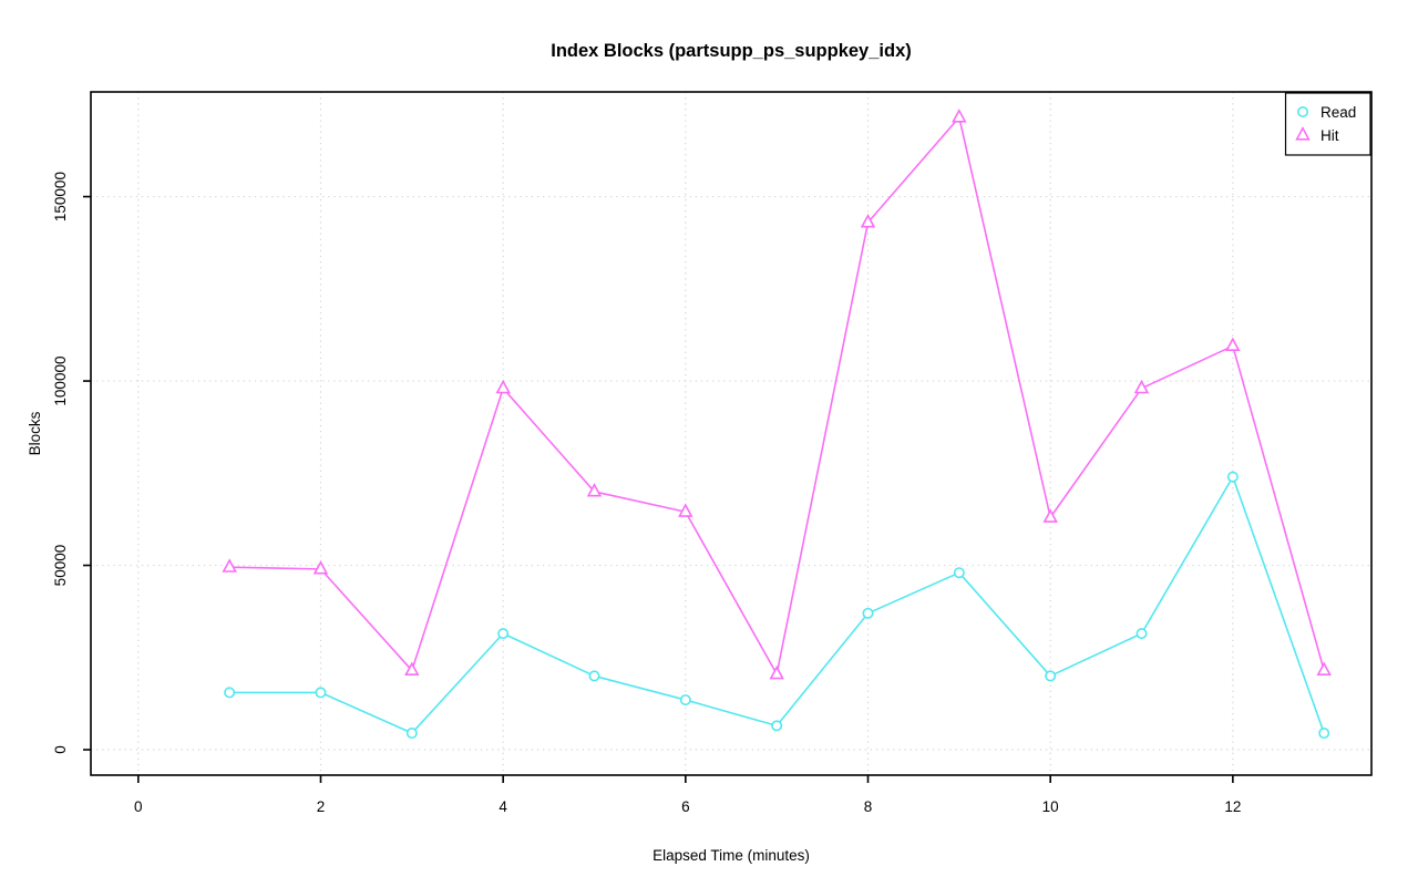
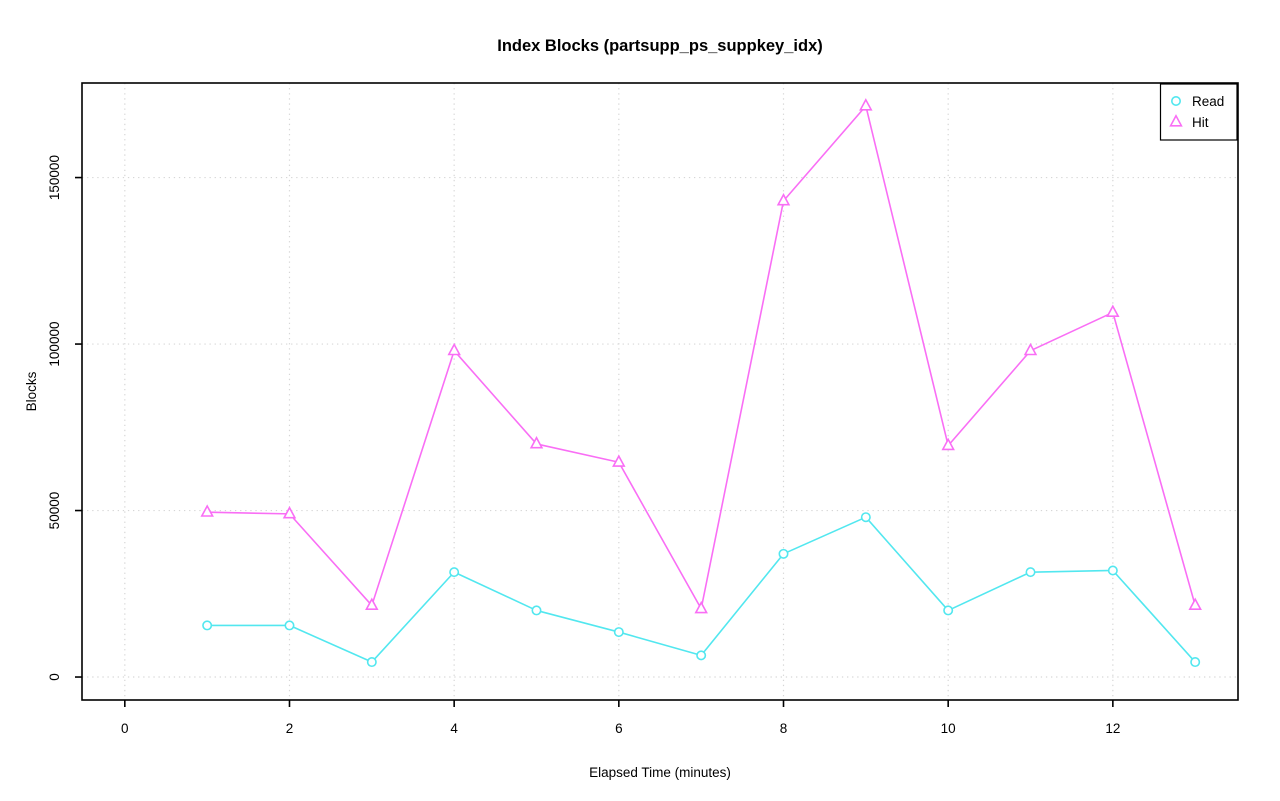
Hit/10: 63000 -> 70000
Read/12: 74000 -> 32000
